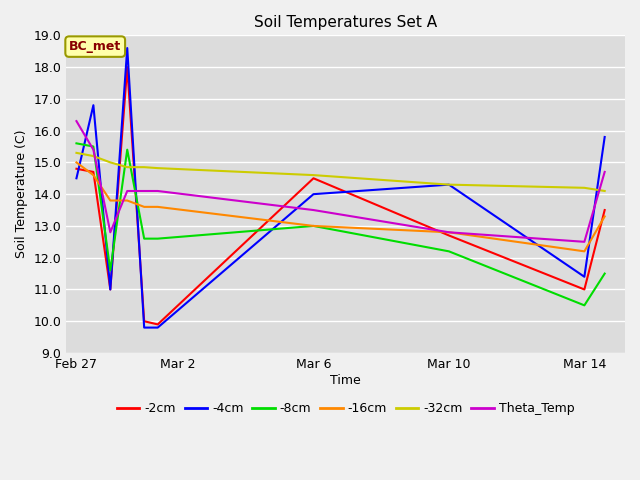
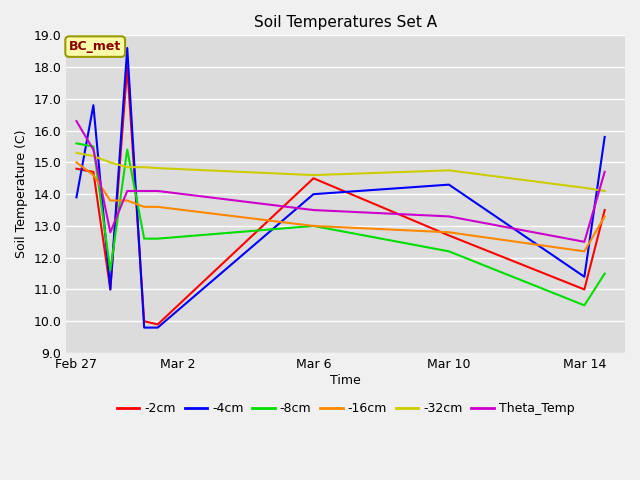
-4cm/Feb 27: 14.5 -> 13.9
-32cm/Mar 10: 14.30 -> 14.75
Theta_Temp/Mar 10: 12.8 -> 13.3
